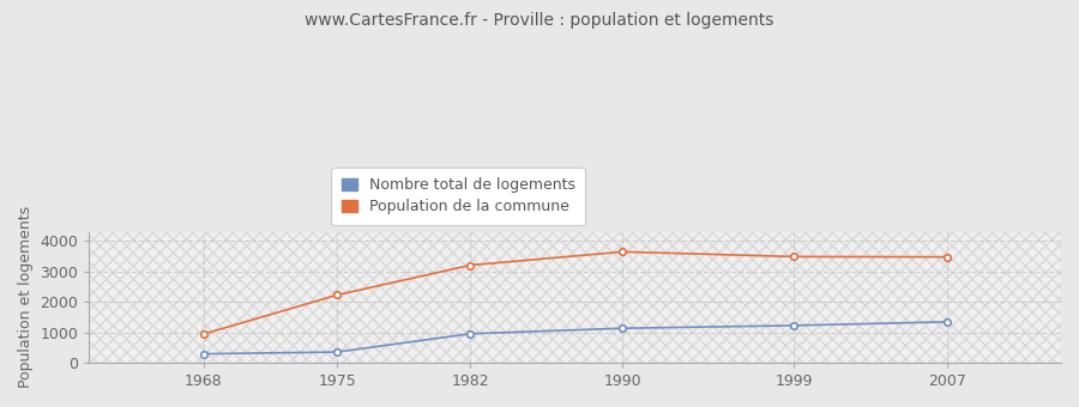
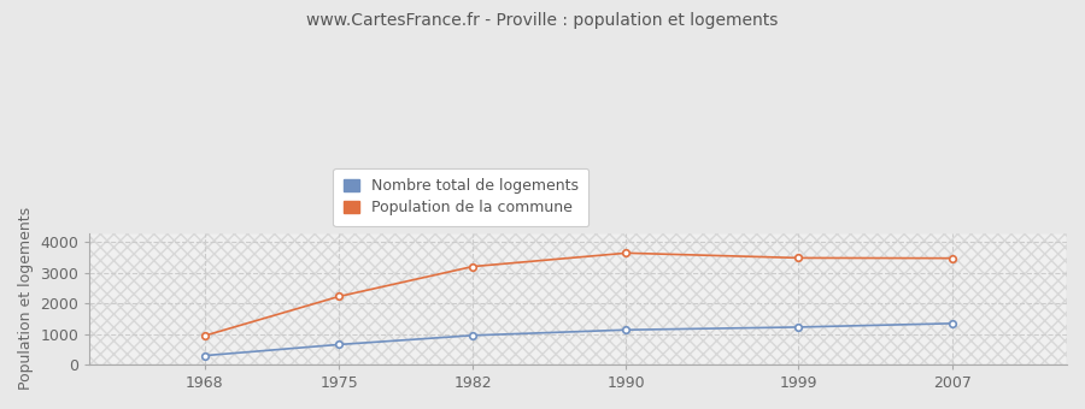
Nombre total de logements/1975: 350 -> 650
